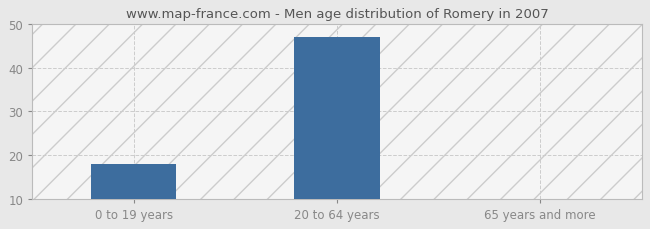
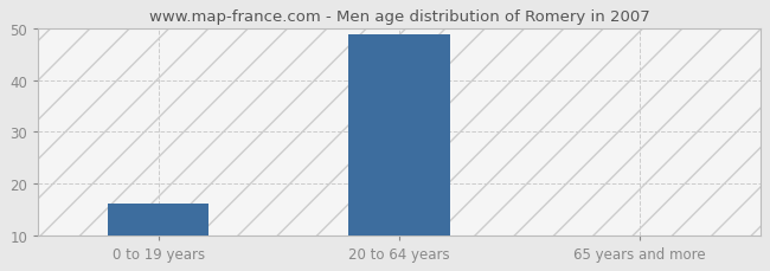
0 to 19 years: 18 -> 16
20 to 64 years: 47 -> 49
